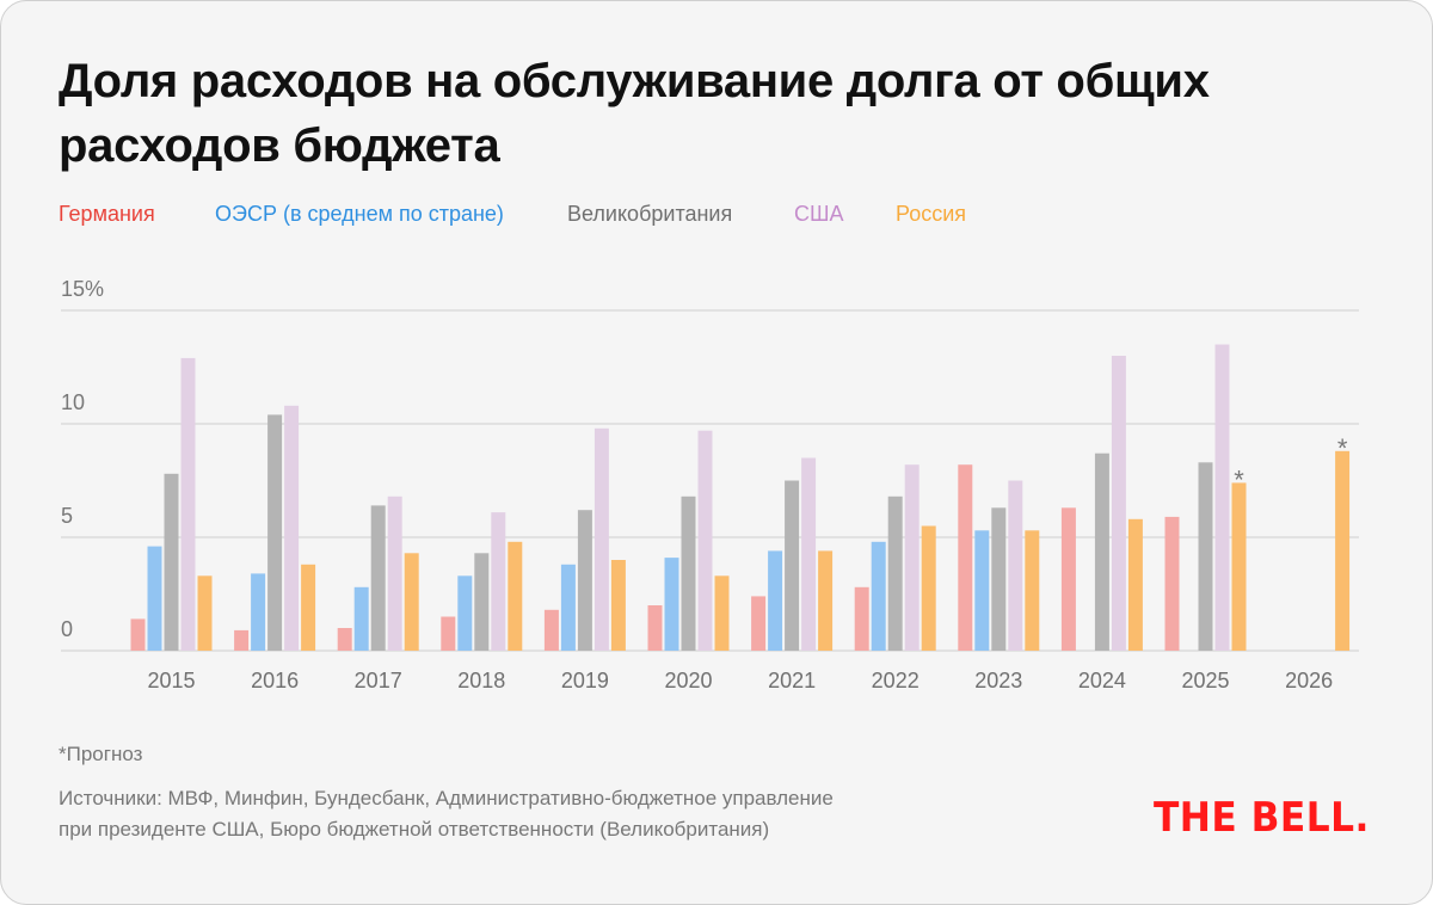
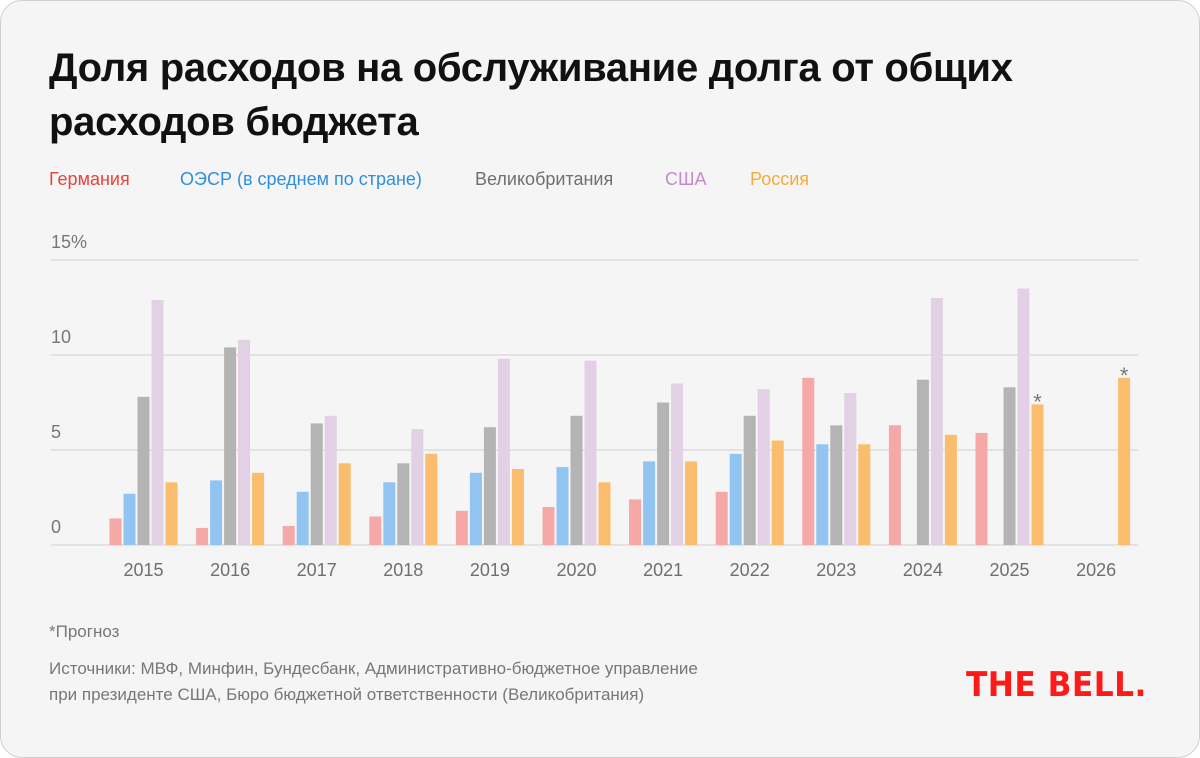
ОЭСР (в среднем по стране)/2015: 4.6% -> 2.7%
Германия/2023: 8.2% -> 8.8%
США/2023: 7.5% -> 8.0%
